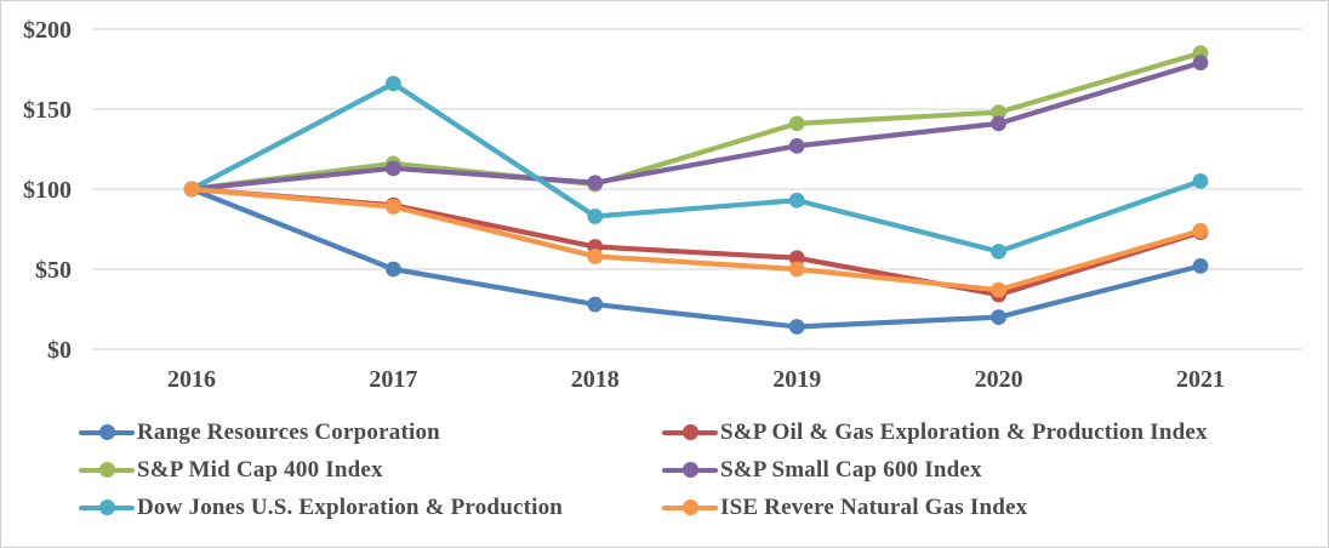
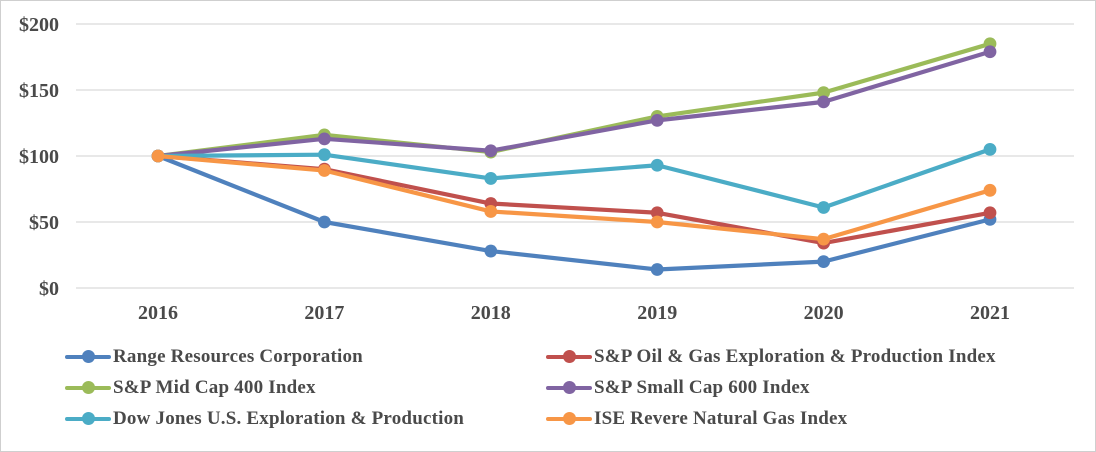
Dow Jones U.S. Exploration & Production/2017: $166 -> $101
S&P Mid Cap 400 Index/2019: $141 -> $130
S&P Oil & Gas Exploration & Production Index/2021: $73 -> $57
